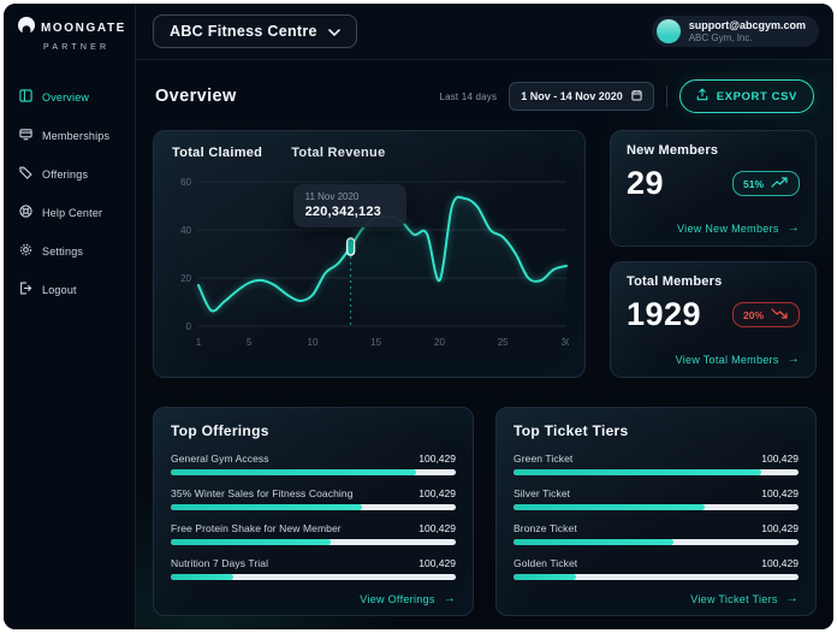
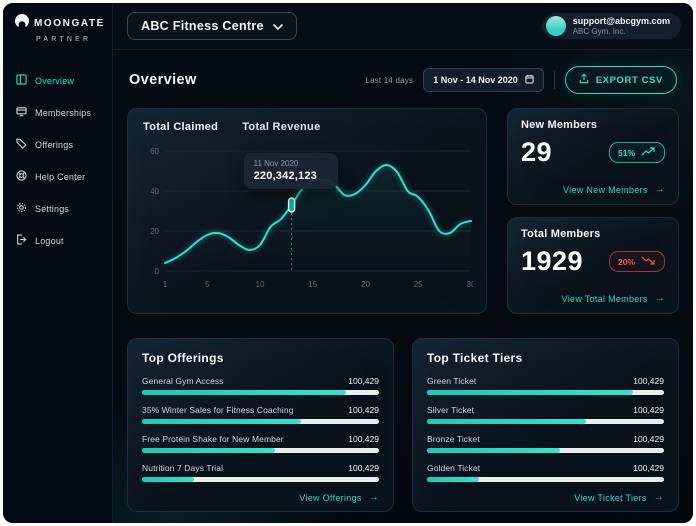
1: 17 -> 4
20: 19 -> 43
